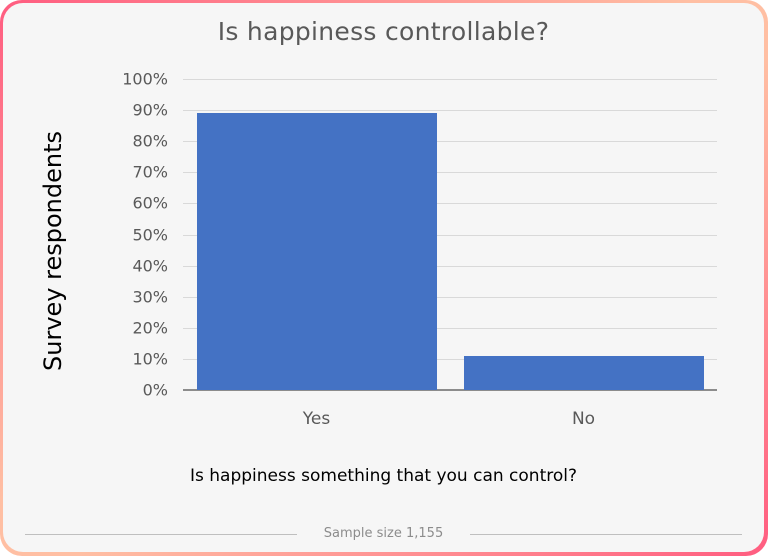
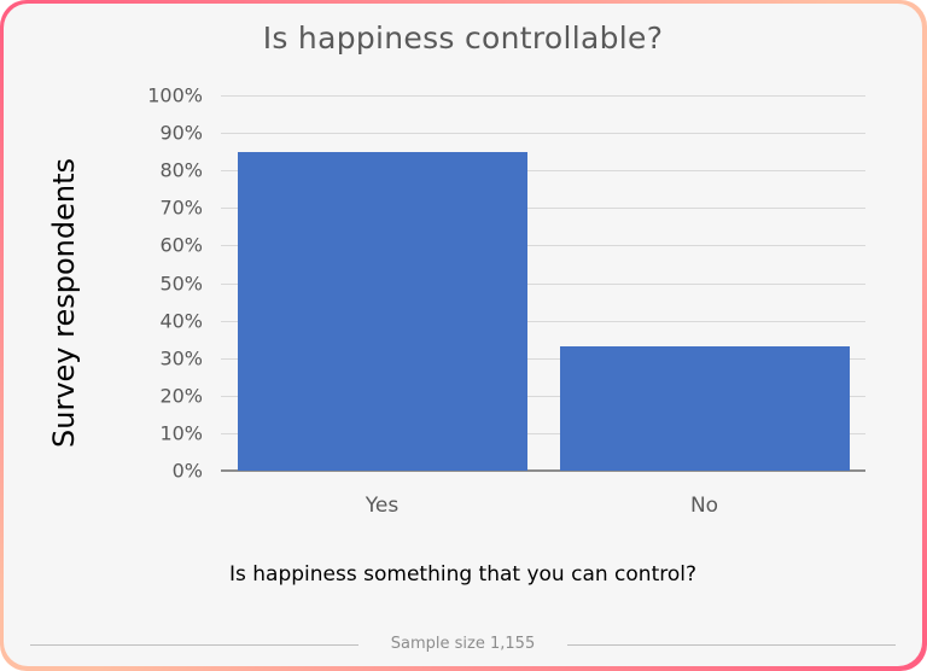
Yes: 89% -> 85%
No: 11% -> 33%
